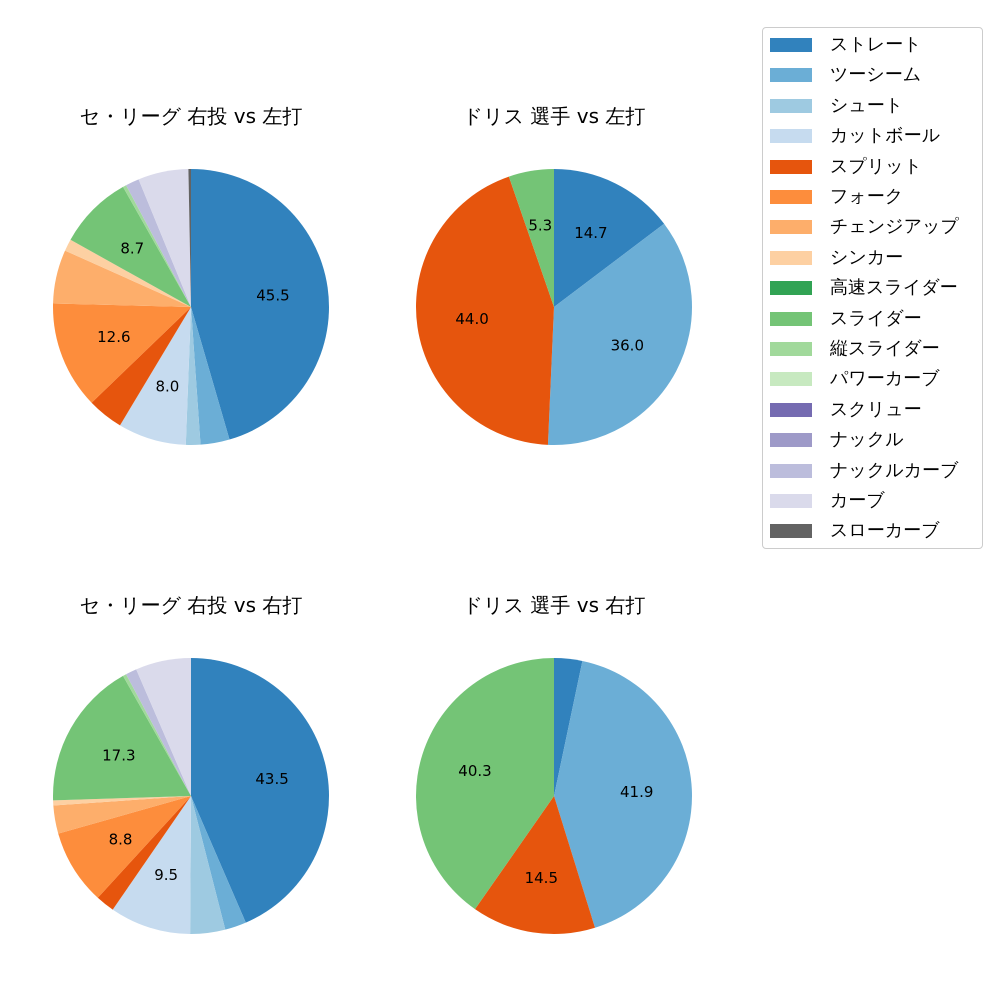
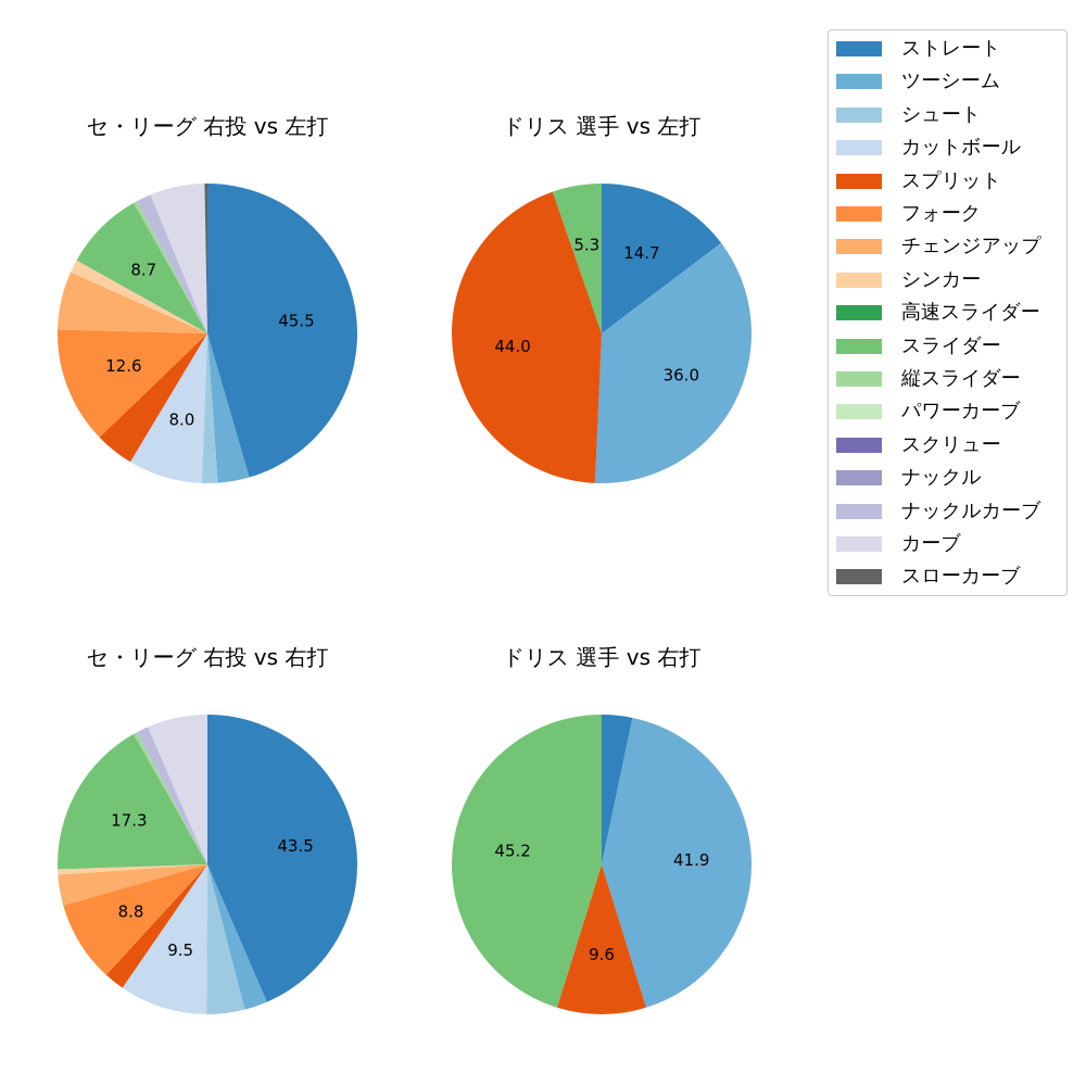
ドリス 選手 vs 右打/スプリット: 14.5 -> 9.6
ドリス 選手 vs 右打/スライダー: 40.3 -> 45.2
